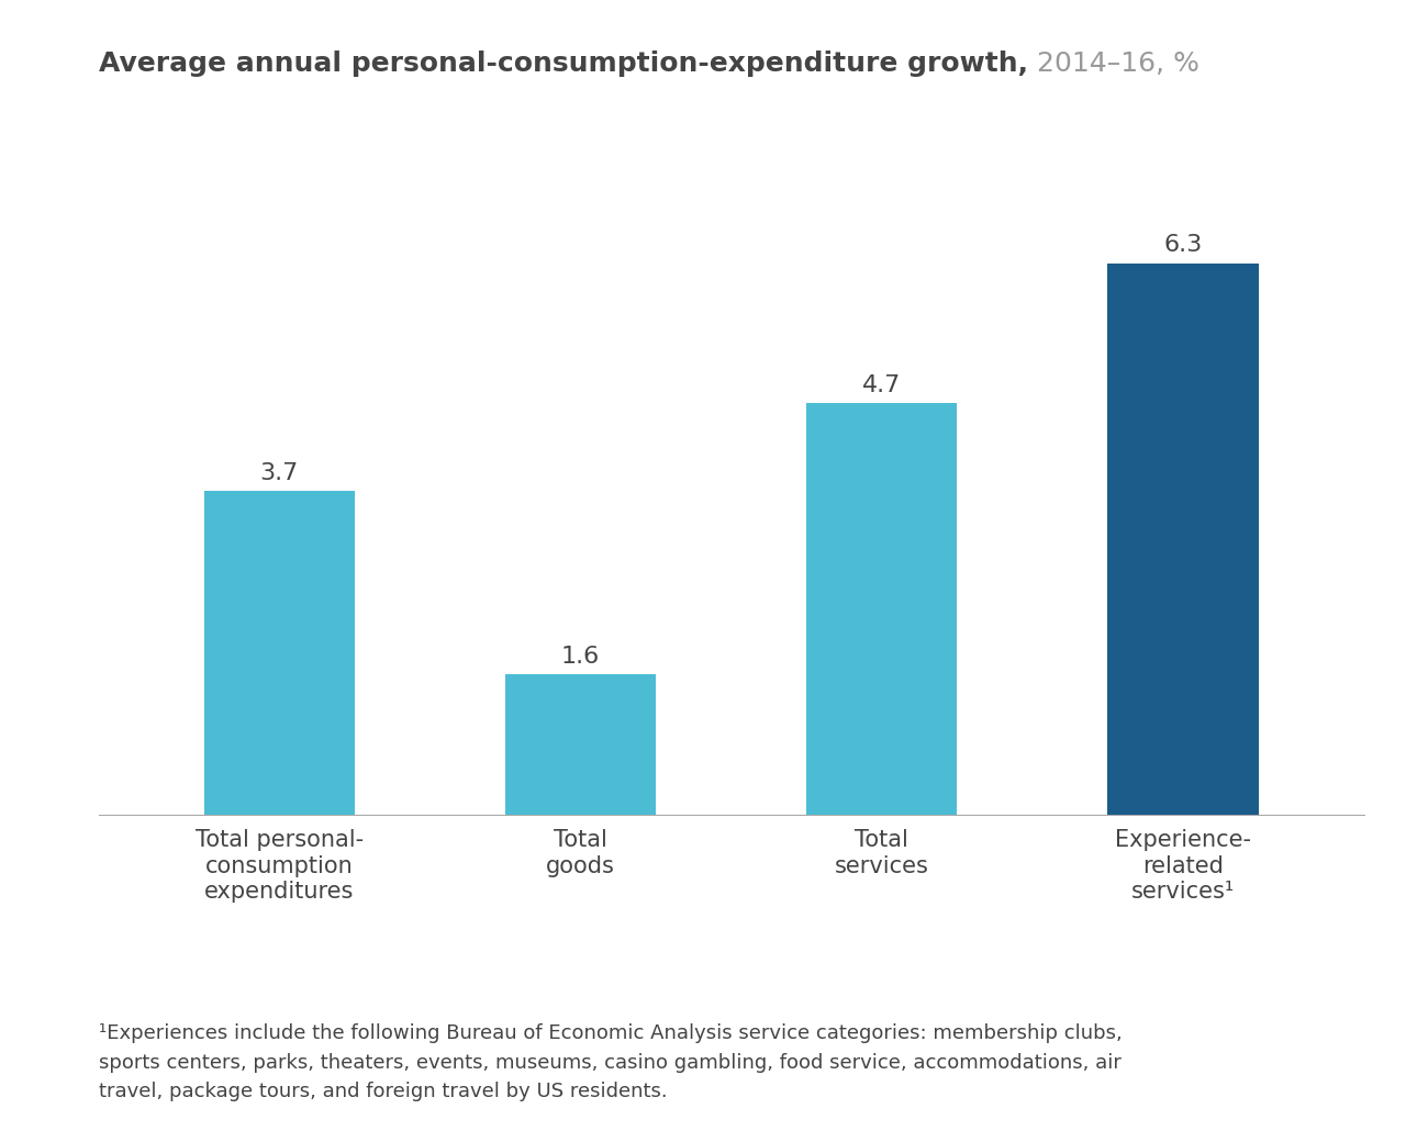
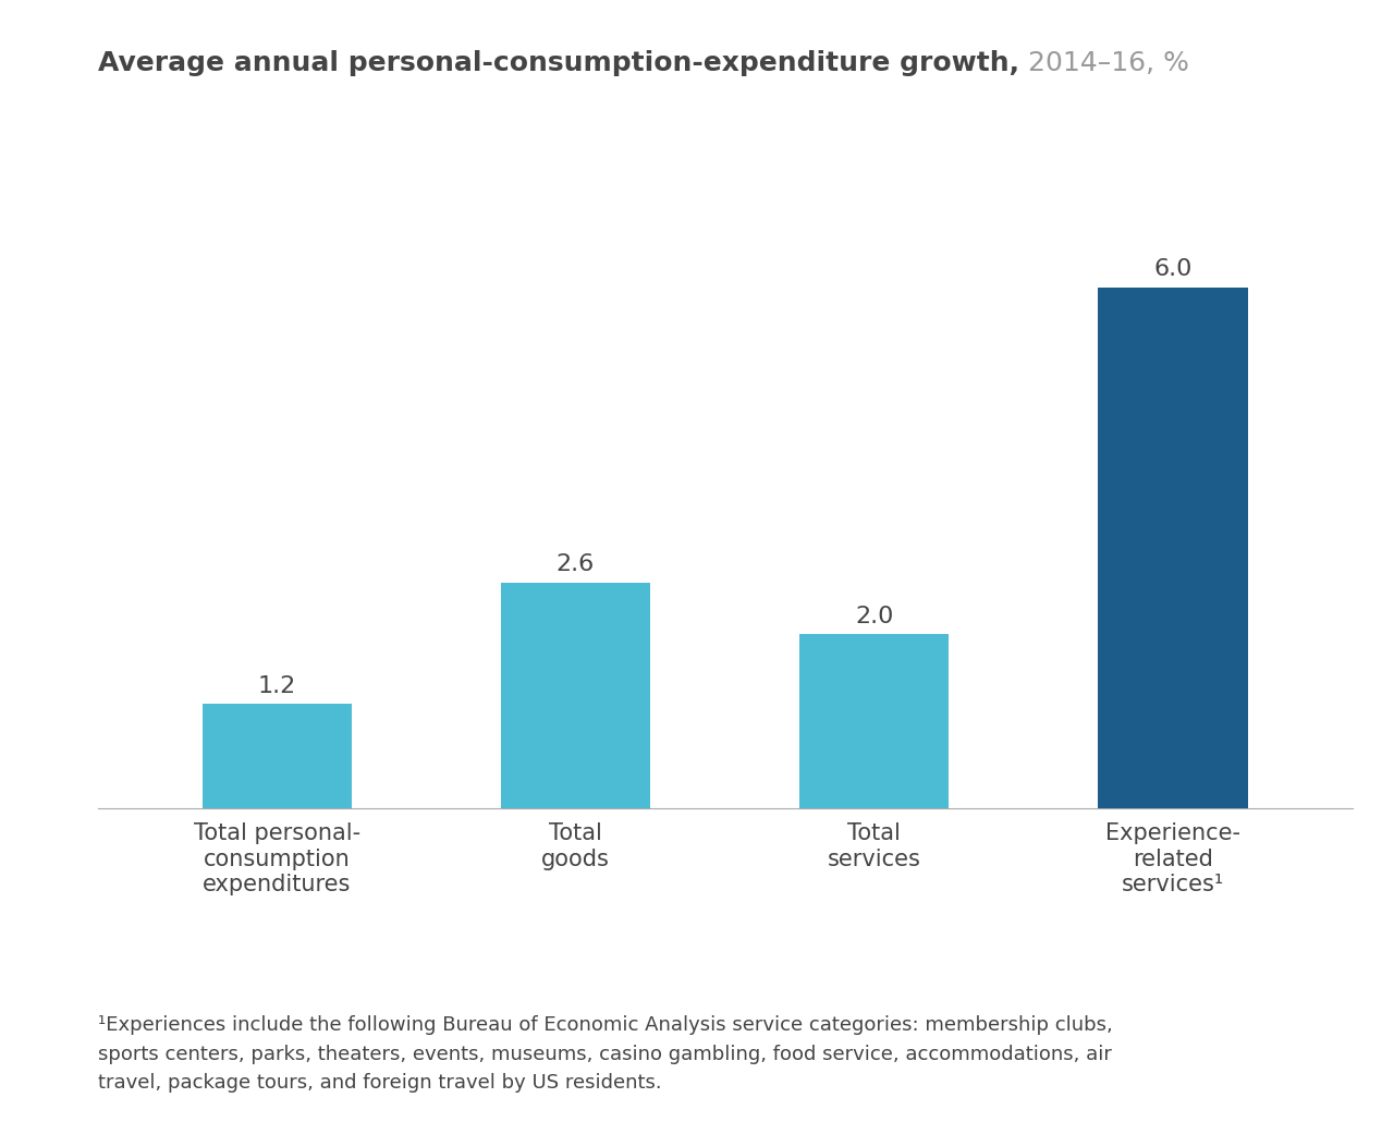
Total personal- consumption expenditures: 3.7 -> 1.2
Total goods: 1.6 -> 2.6
Total services: 4.7 -> 2.0
Experience- related services¹: 6.3 -> 6.0
